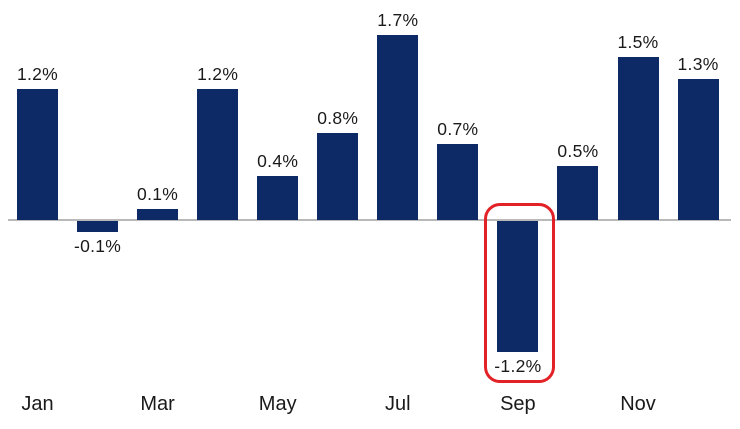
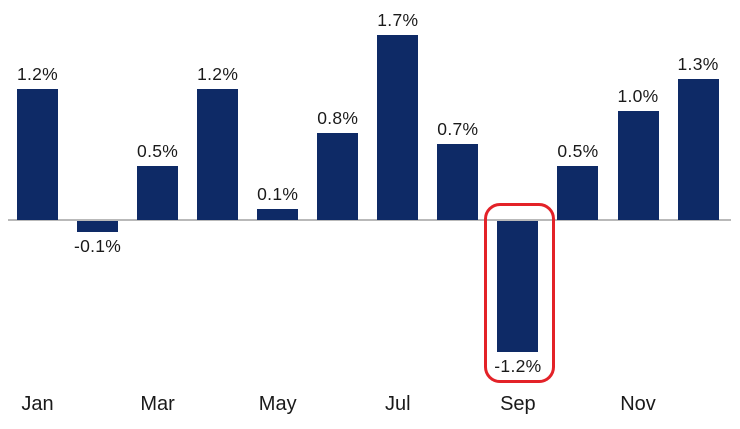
Mar: 0.1% -> 0.5%
May: 0.4% -> 0.1%
Nov: 1.5% -> 1.0%
